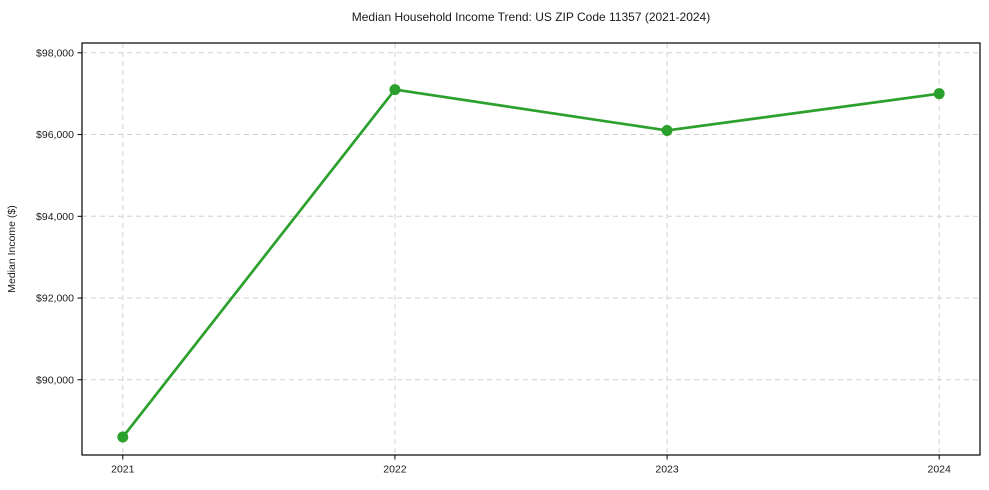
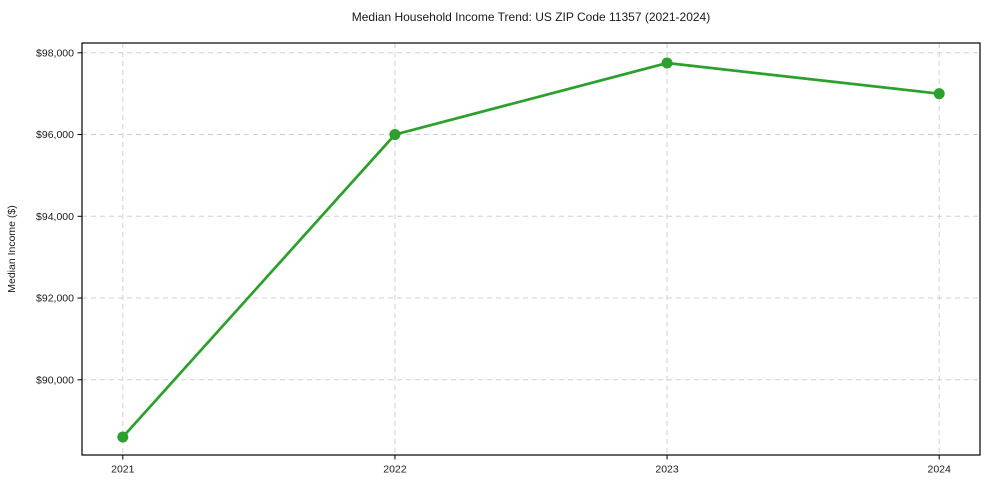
2022: $97100 -> $96000
2023: $96100 -> $97800
